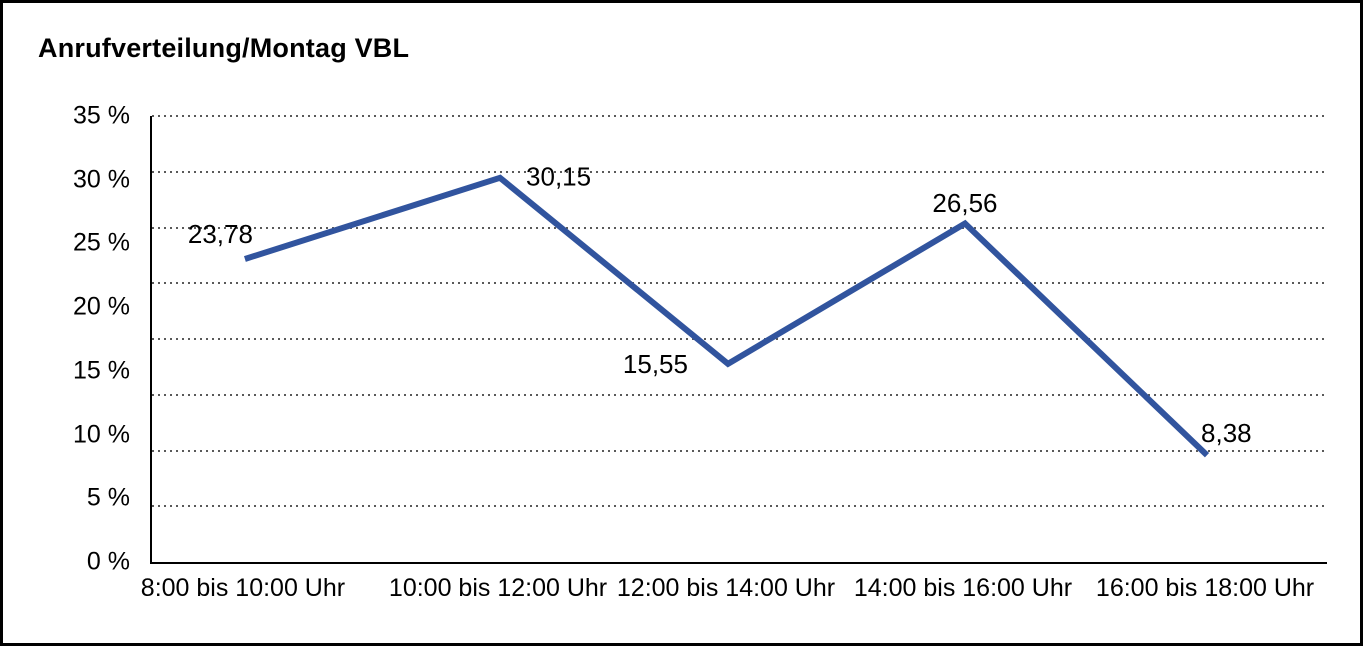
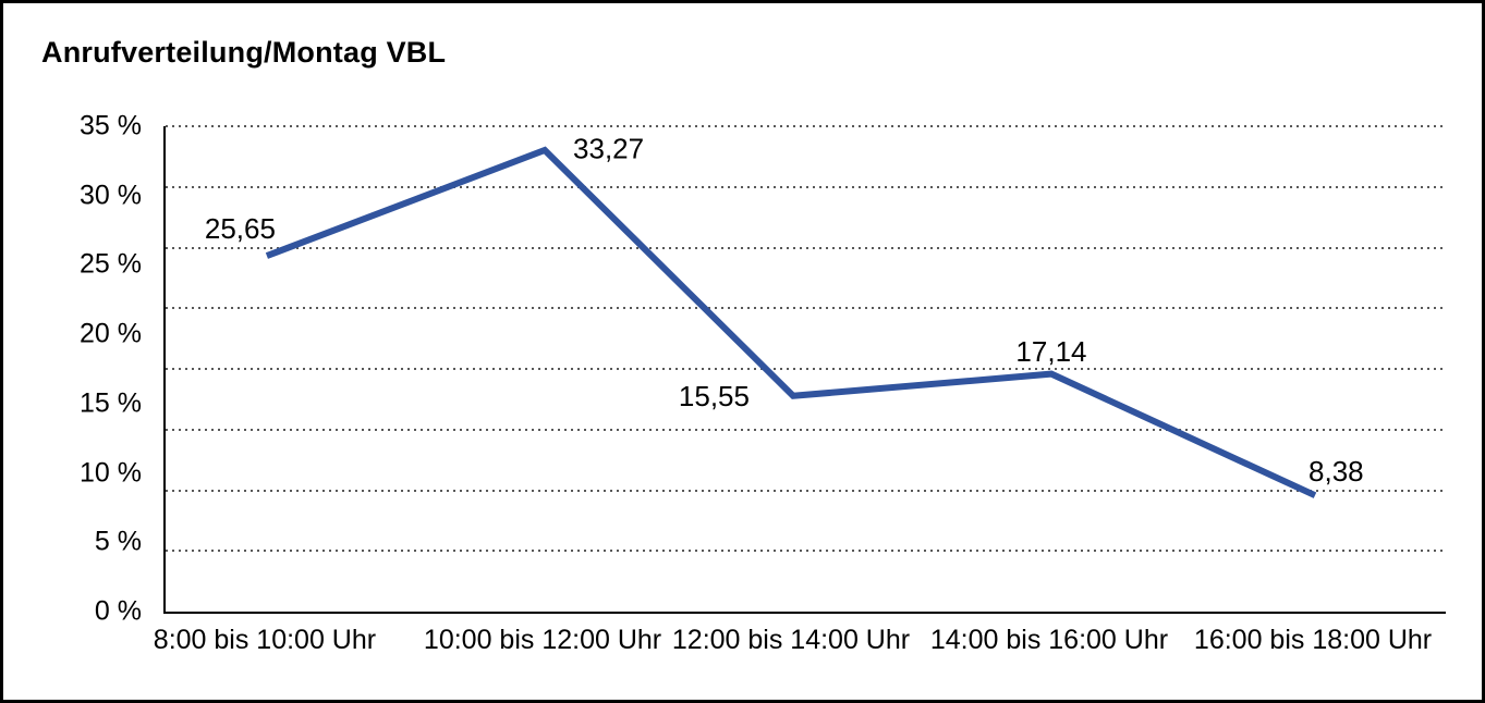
8:00 bis 10:00 Uhr: 23,78 -> 25,65
10:00 bis 12:00 Uhr: 30,15 -> 33,27
14:00 bis 16:00 Uhr: 26,56 -> 17,14
